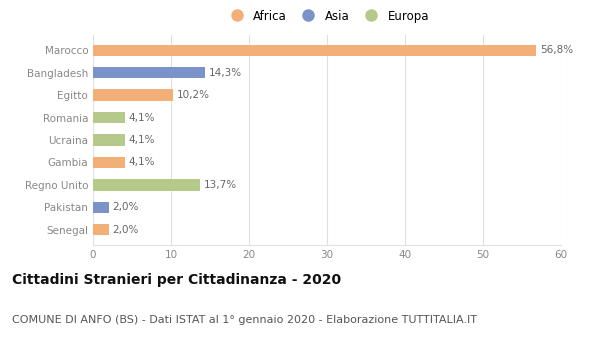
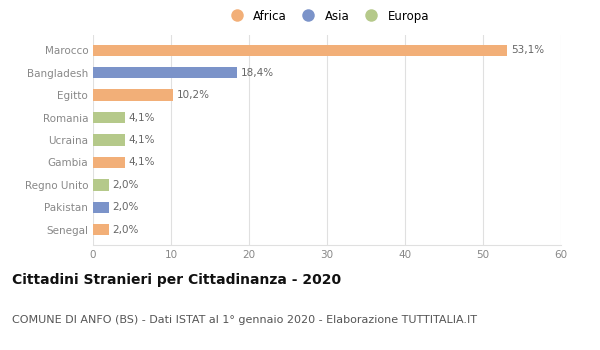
Marocco: 56,8% -> 53,1%
Bangladesh: 14,3% -> 18,4%
Regno Unito: 13,7% -> 2,0%
